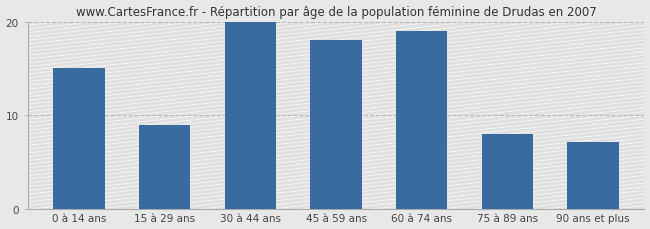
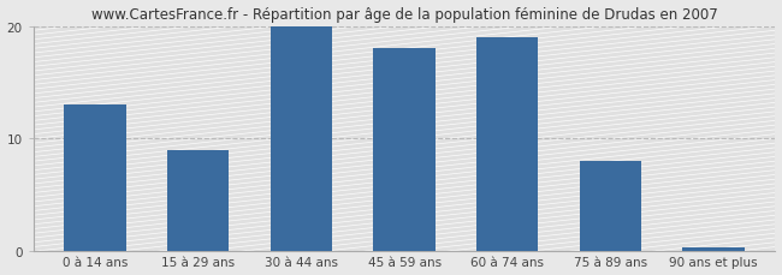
0 à 14 ans: 15.0 -> 13.0
90 ans et plus: 7.2 -> 0.3
